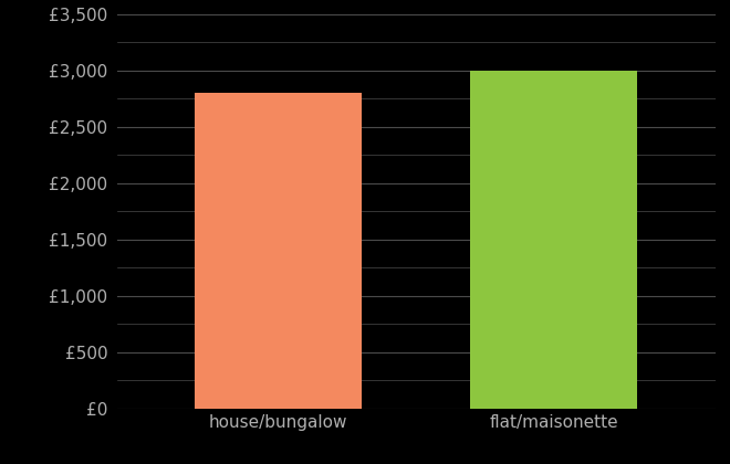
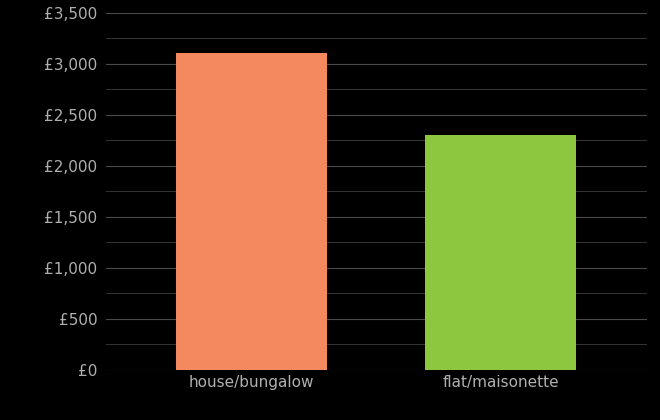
house/bungalow: £2,800 -> £3,100
flat/maisonette: £3,000 -> £2,300
